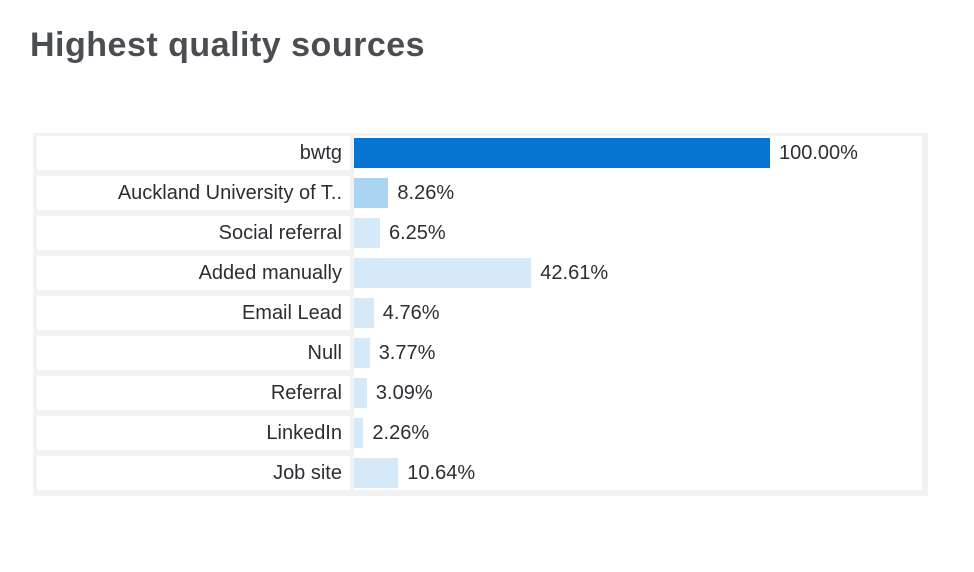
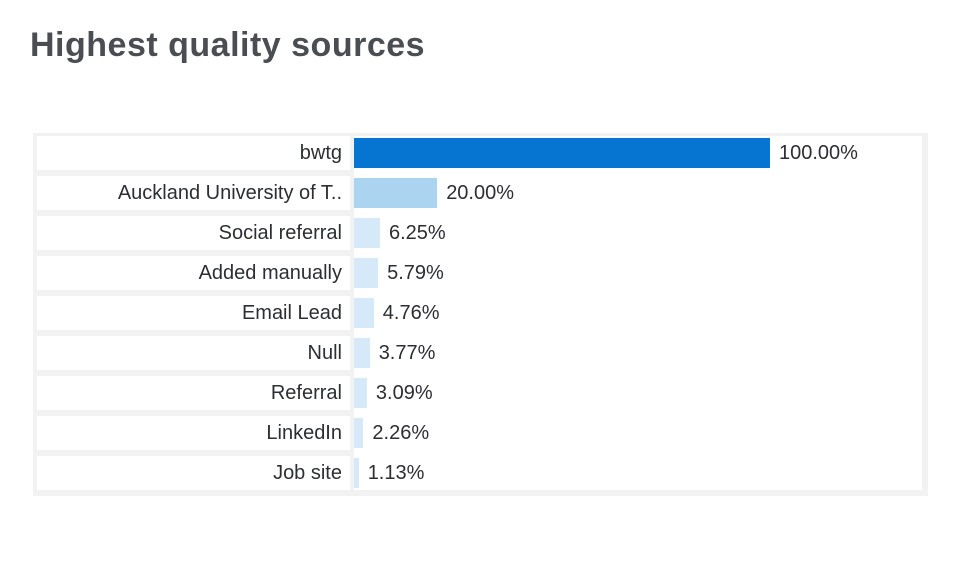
Auckland University of T..: 8.26% -> 20.00%
Added manually: 42.61% -> 5.79%
Job site: 10.64% -> 1.13%
